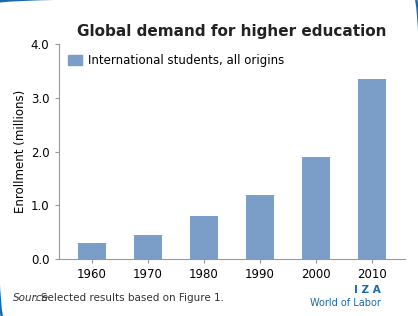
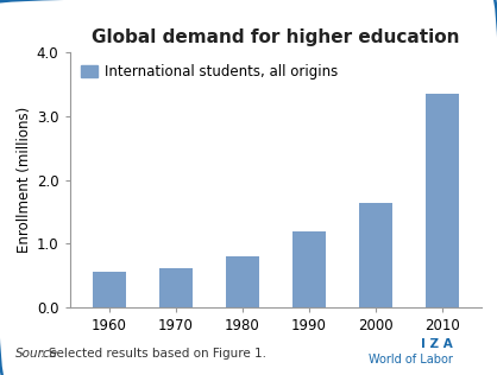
1960: 0.30 -> 0.56
1970: 0.45 -> 0.62
2000: 1.90 -> 1.64
